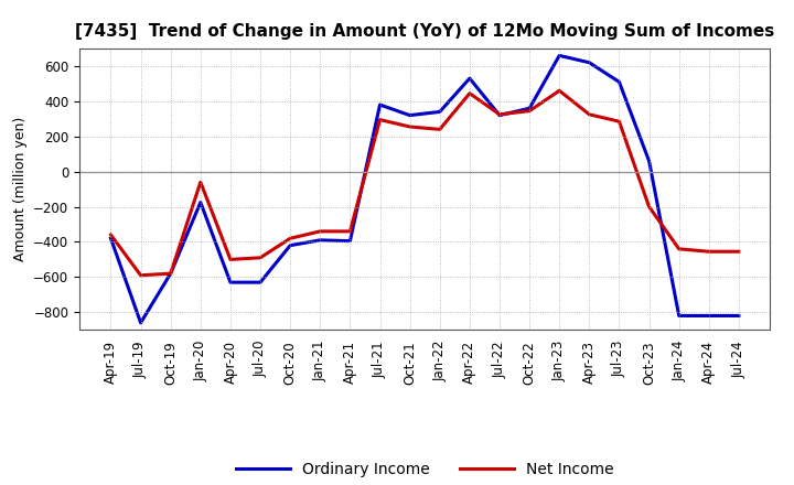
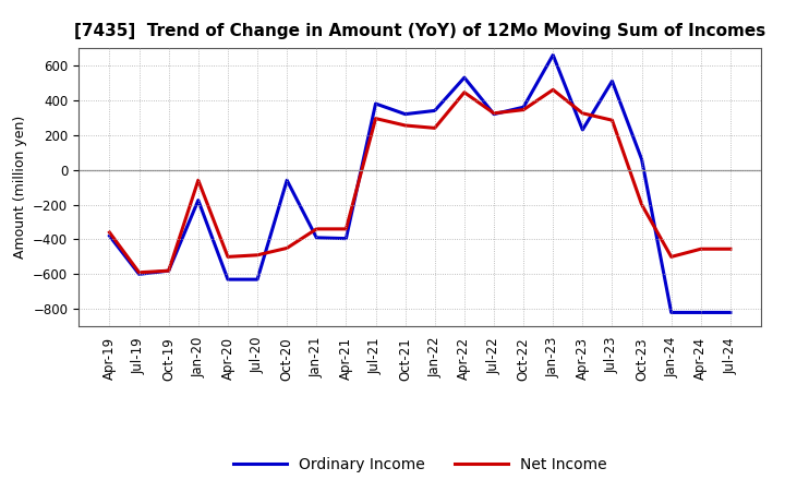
Ordinary Income/Jul-19: -860 -> -600
Ordinary Income/Oct-20: -420 -> -60
Net Income/Oct-20: -380 -> -450
Ordinary Income/Apr-23: 620 -> 230
Net Income/Jan-24: -440 -> -500
